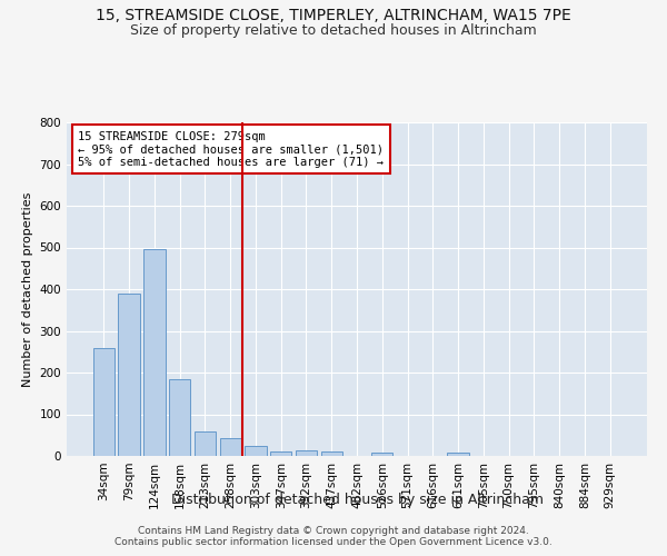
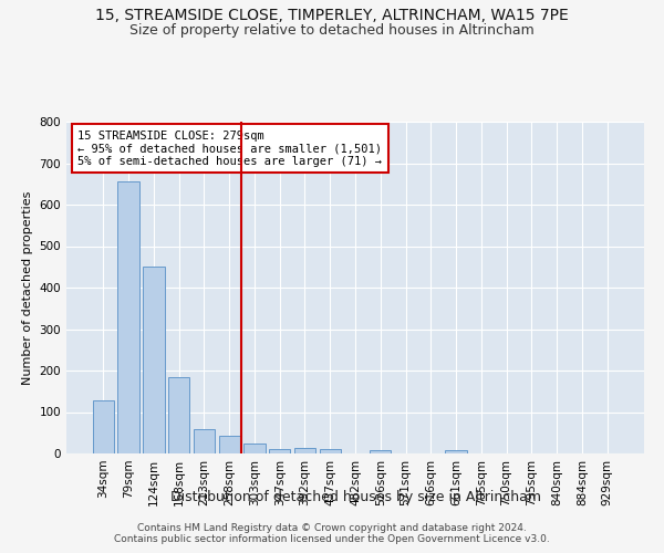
34sqm: 260 -> 128
79sqm: 390 -> 655
124sqm: 495 -> 452
